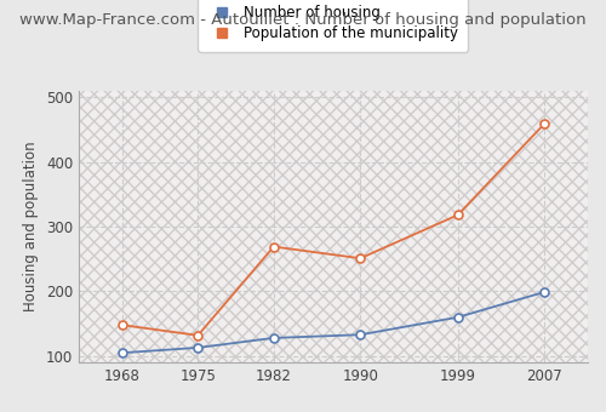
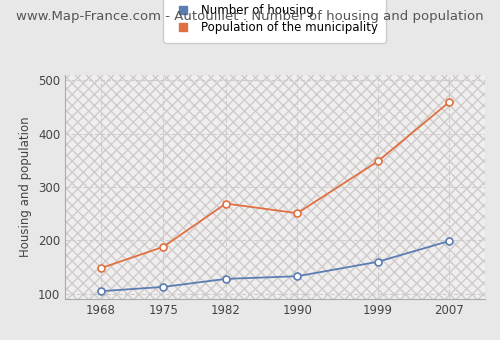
Population of the municipality/1975: 132 -> 188
Population of the municipality/1999: 318 -> 348
